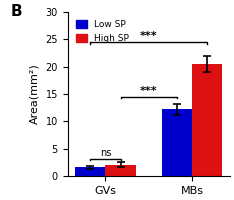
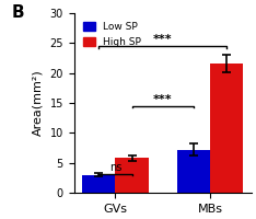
Low SP/GVs: 1.6 -> 3.0
High SP/GVs: 2.1 -> 5.8
Low SP/MBs: 12.2 -> 7.2
High SP/MBs: 20.5 -> 21.6
